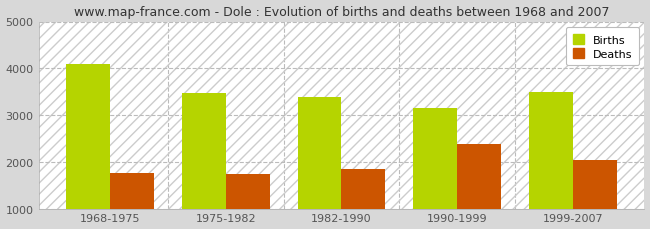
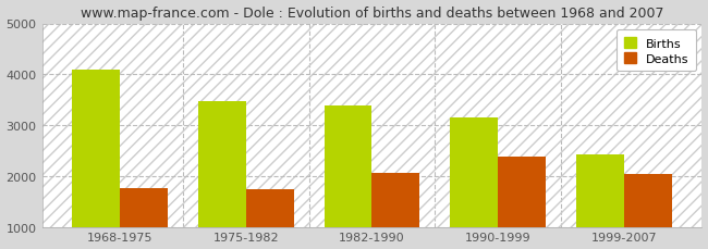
Deaths/1982-1990: 1850 -> 2070
Births/1999-2007: 3500 -> 2430
